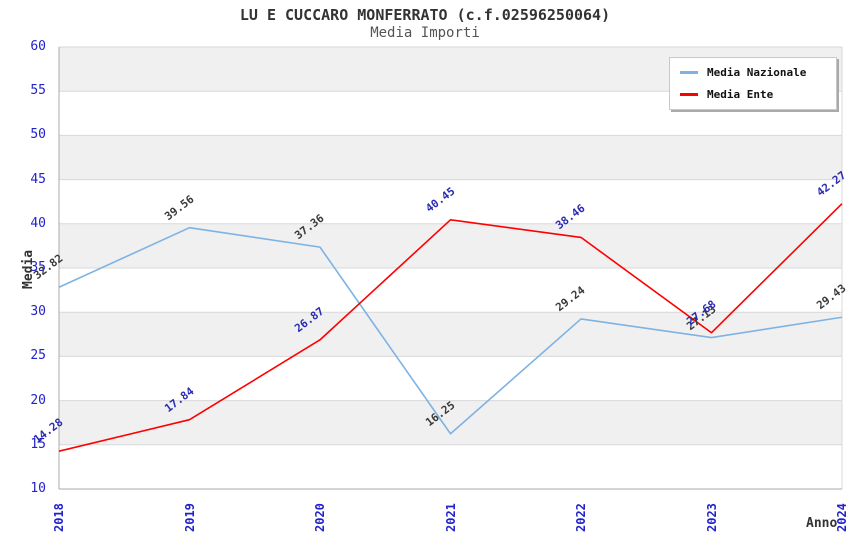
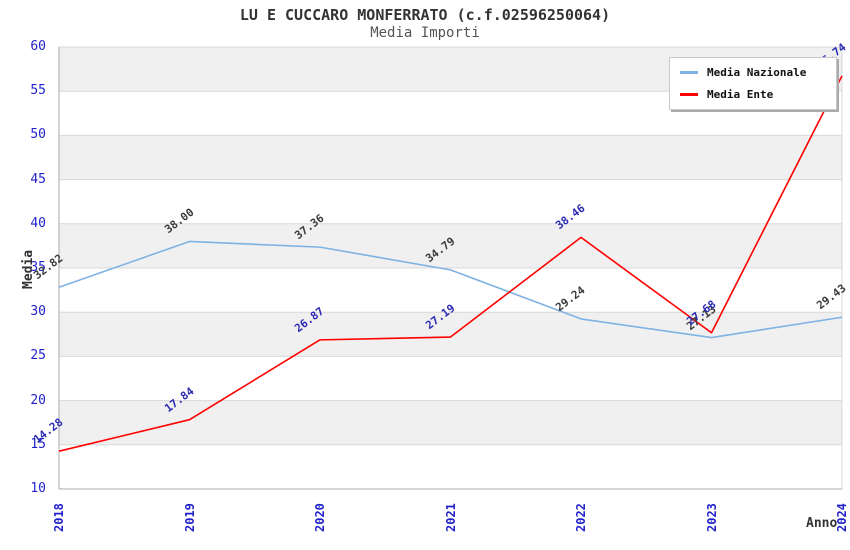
Media Nazionale/2019: 39.56 -> 38.00
Media Nazionale/2021: 16.25 -> 34.79
Media Ente/2021: 40.45 -> 27.19
Media Ente/2024: 42.27 -> 56.74
